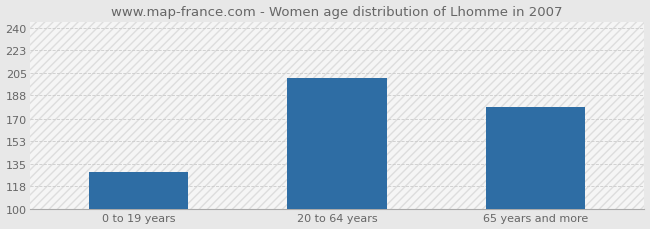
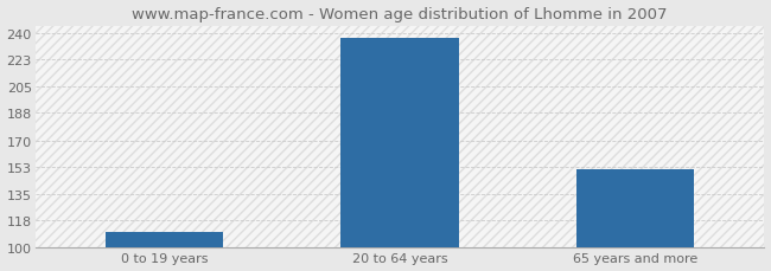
0 to 19 years: 129 -> 110
20 to 64 years: 201 -> 237
65 years and more: 179 -> 151
